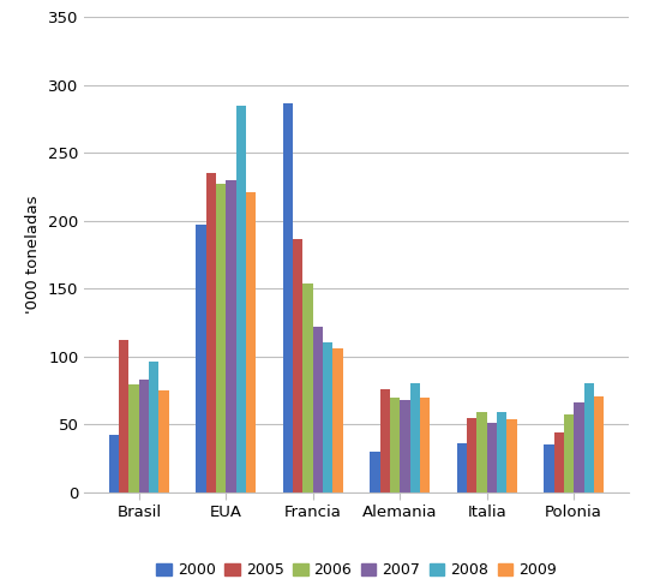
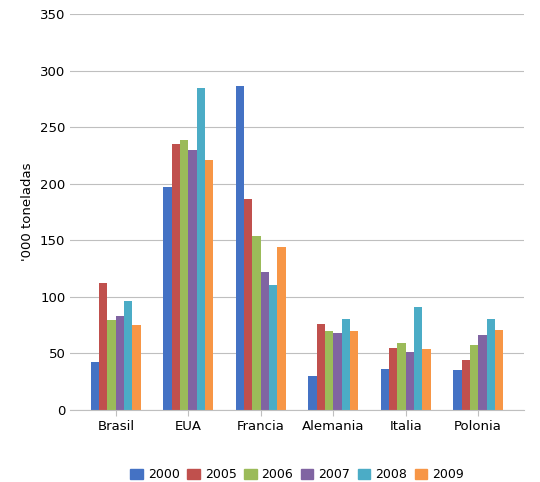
2006/EUA: 227 -> 239
2009/Francia: 106 -> 144
2008/Italia: 59 -> 91
